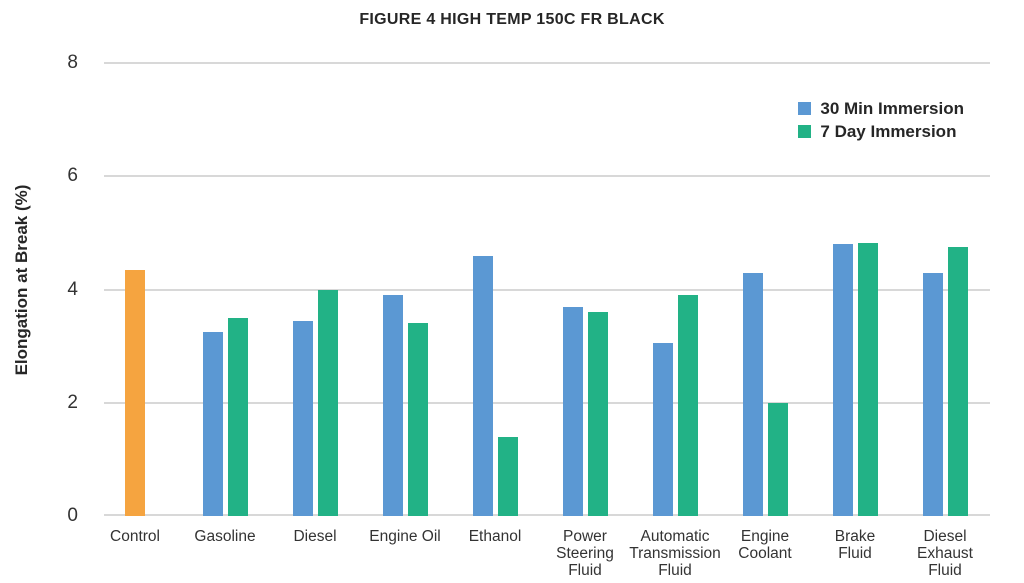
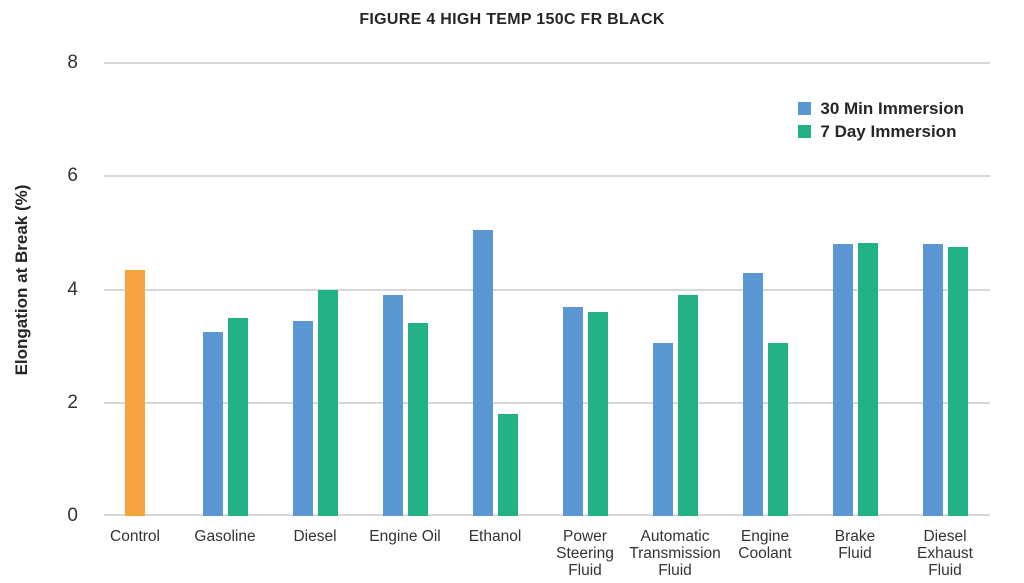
30 Min Immersion/Ethanol: 4.6 -> 5.0
7 Day Immersion/Ethanol: 1.4 -> 1.8
7 Day Immersion/Engine Coolant: 2.0 -> 3.0
30 Min Immersion/Diesel Exhaust Fluid: 4.3 -> 4.8
